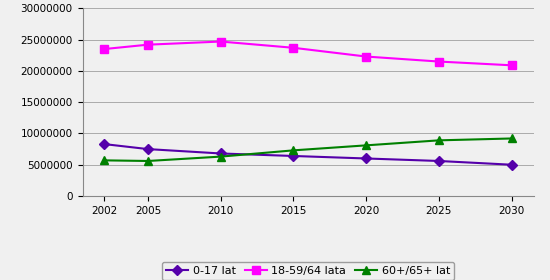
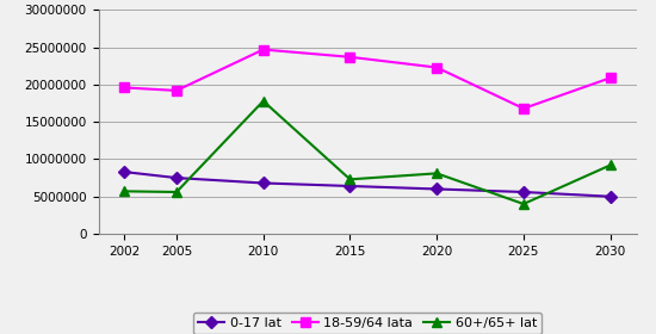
18-59/64 lata/2002: 23500000 -> 19600000
18-59/64 lata/2005: 24200000 -> 19200000
60+/65+ lat/2010: 6300000 -> 17800000
18-59/64 lata/2025: 21500000 -> 16800000
60+/65+ lat/2025: 8900000 -> 4000000
